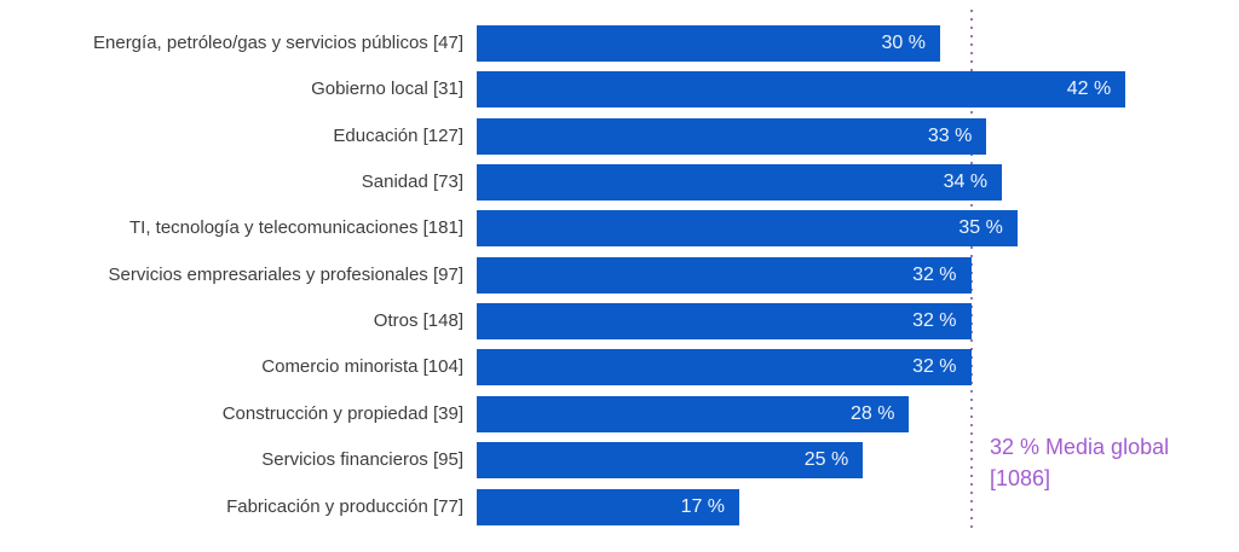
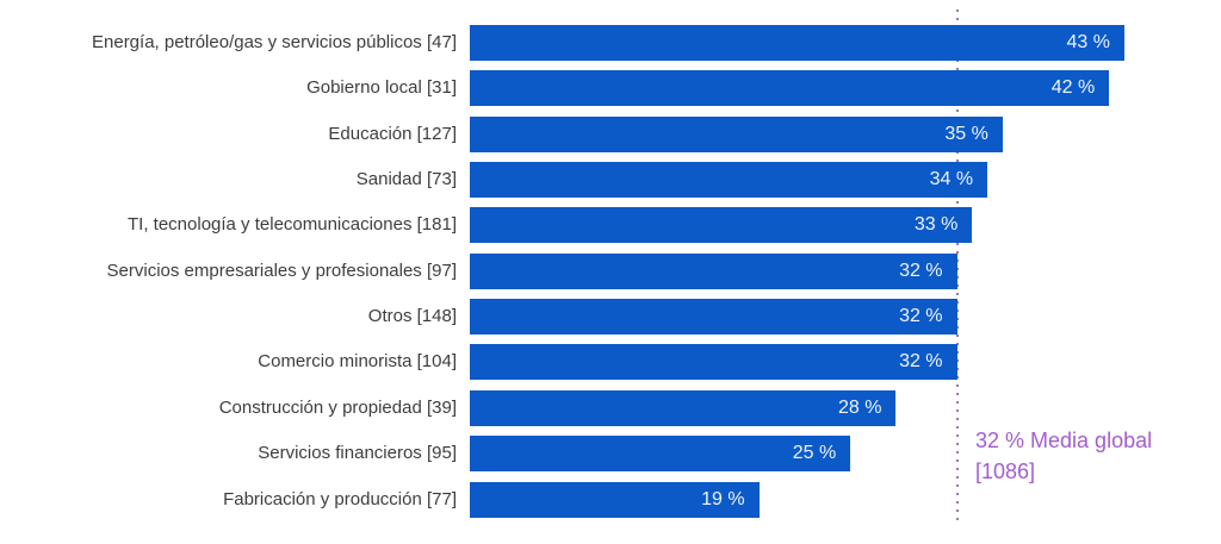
Energía, petróleo/gas y servicios públicos [47]: 30 -> 43
Educación [127]: 33 -> 35
TI, tecnología y telecomunicaciones [181]: 35 -> 33
Fabricación y producción [77]: 17 -> 19
